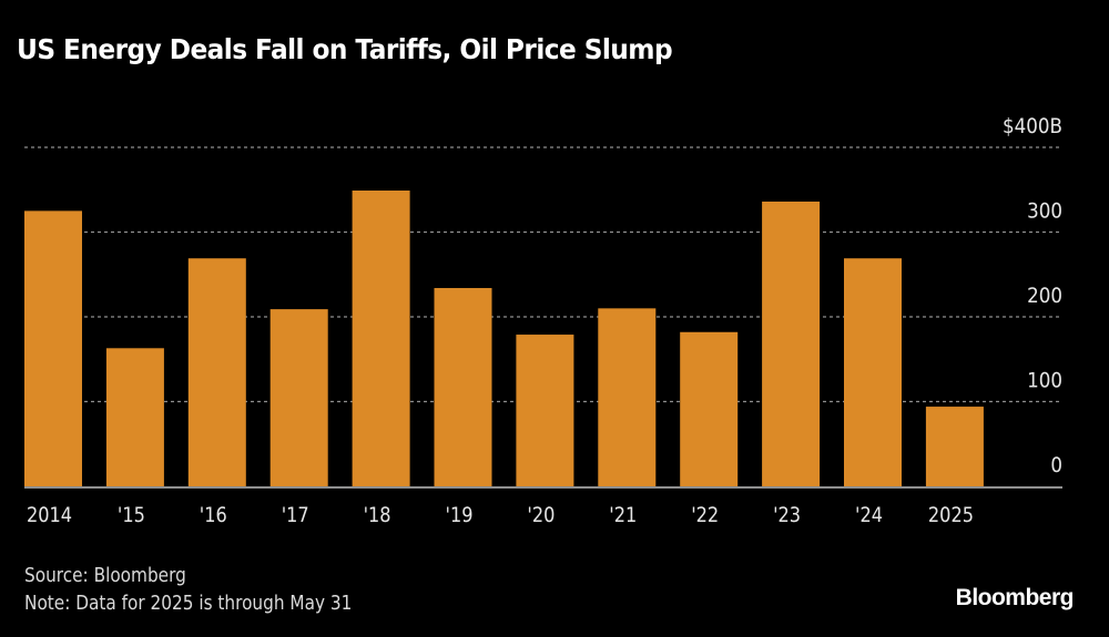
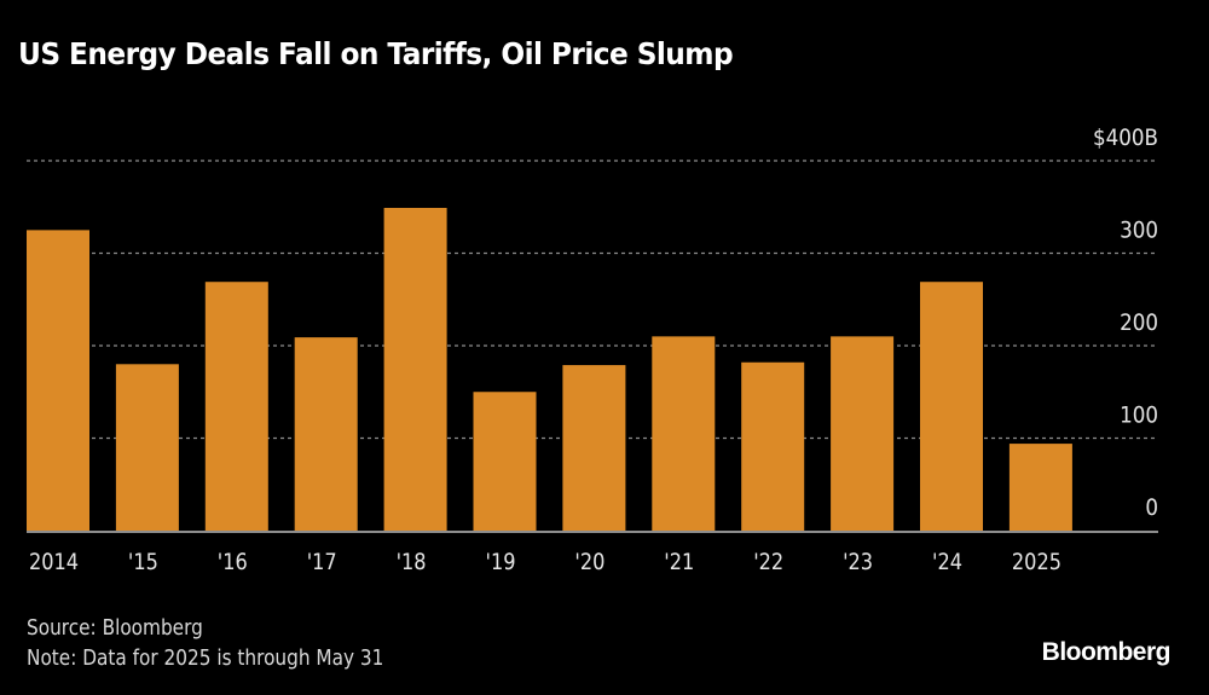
'15: $160B -> $180B
'19: $230B -> $150B
'23: $340B -> $210B
